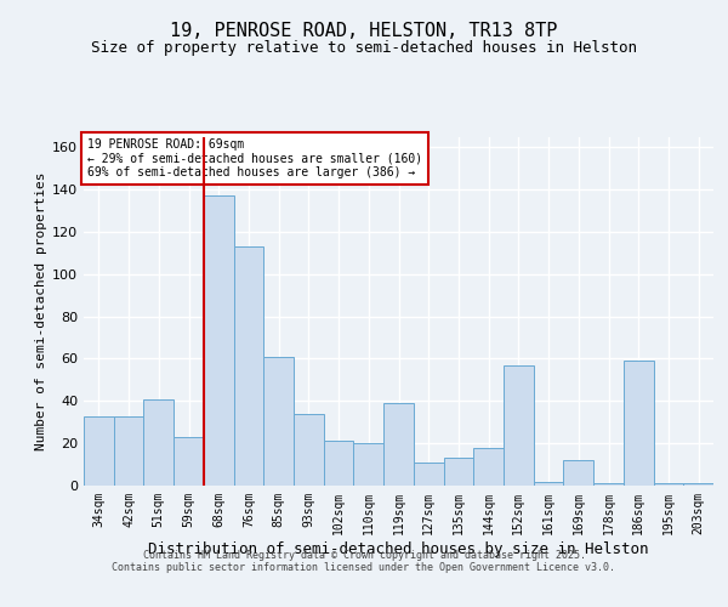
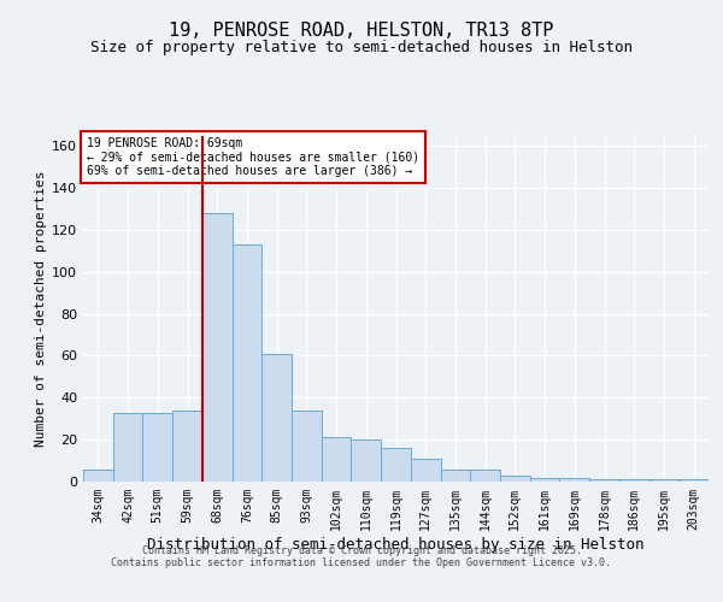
34sqm: 33 -> 6
51sqm: 41 -> 33
59sqm: 23 -> 34
68sqm: 137 -> 128
119sqm: 39 -> 16
135sqm: 13 -> 6
144sqm: 18 -> 6
152sqm: 57 -> 3
169sqm: 12 -> 2
186sqm: 59 -> 1
